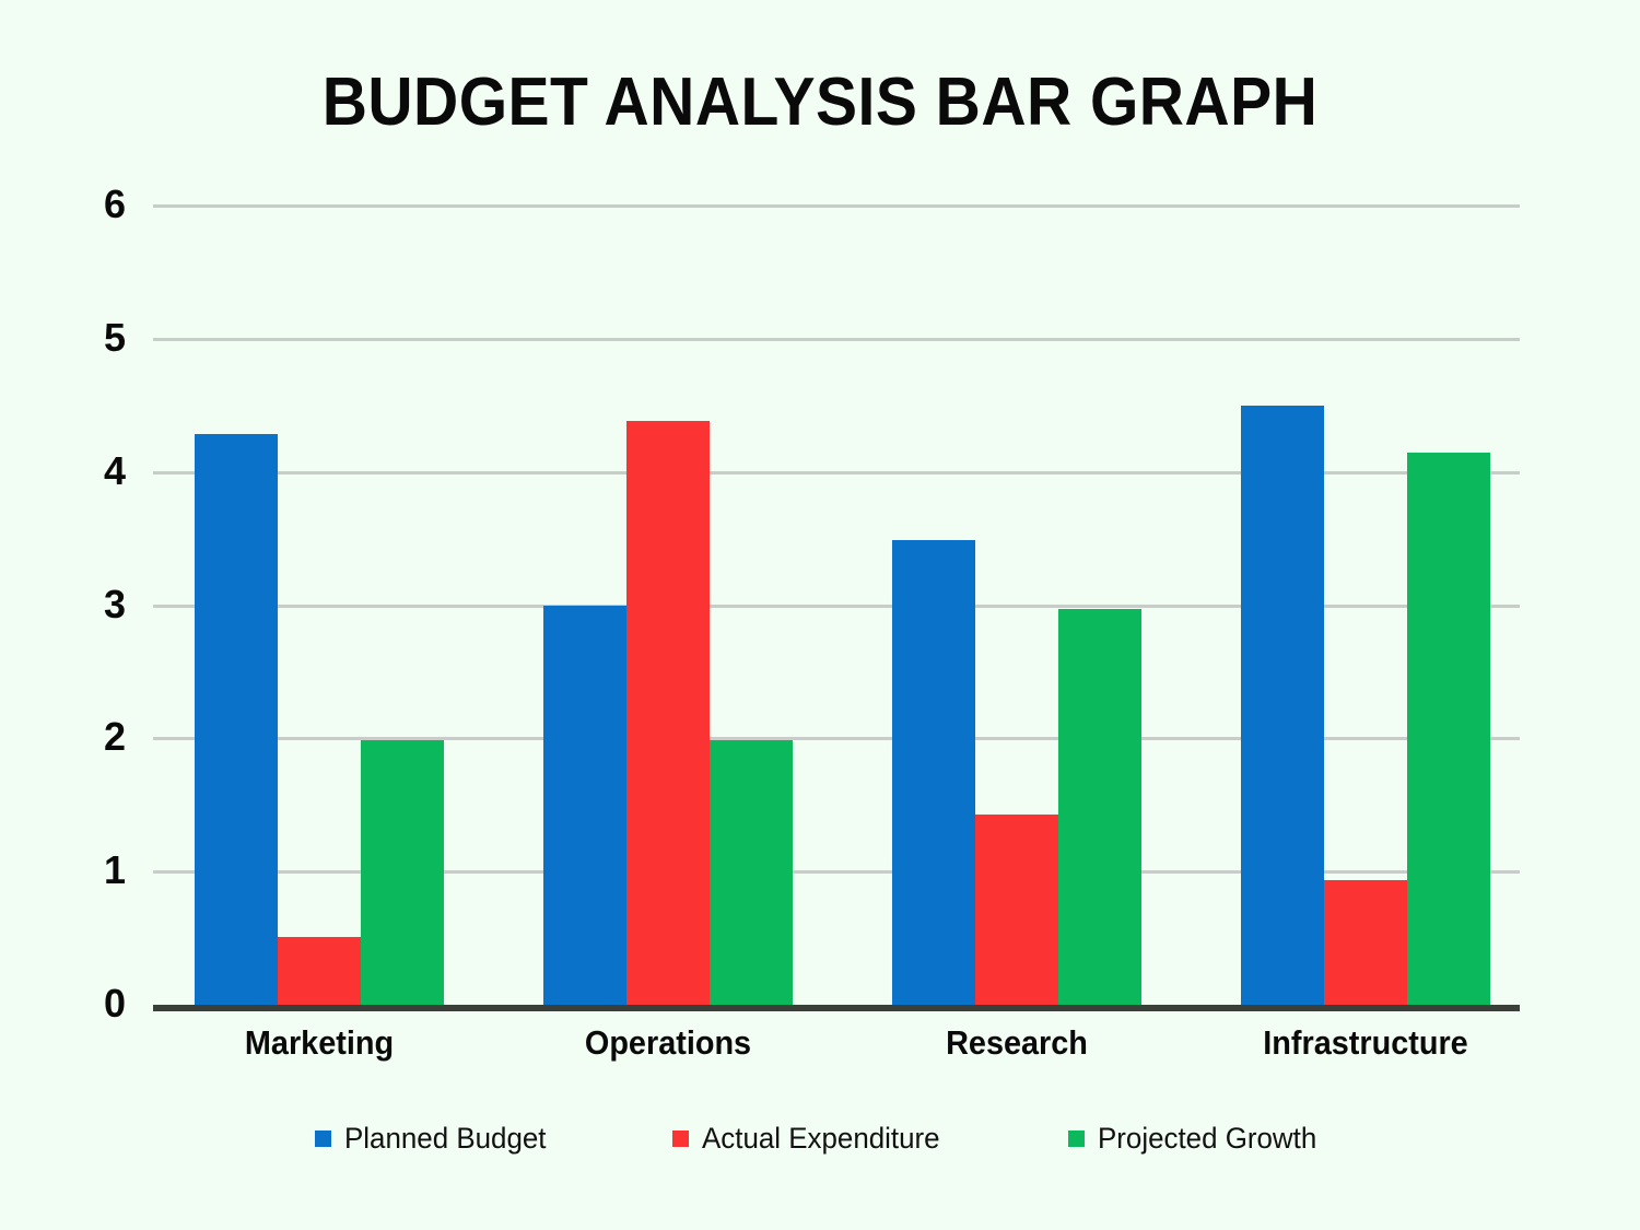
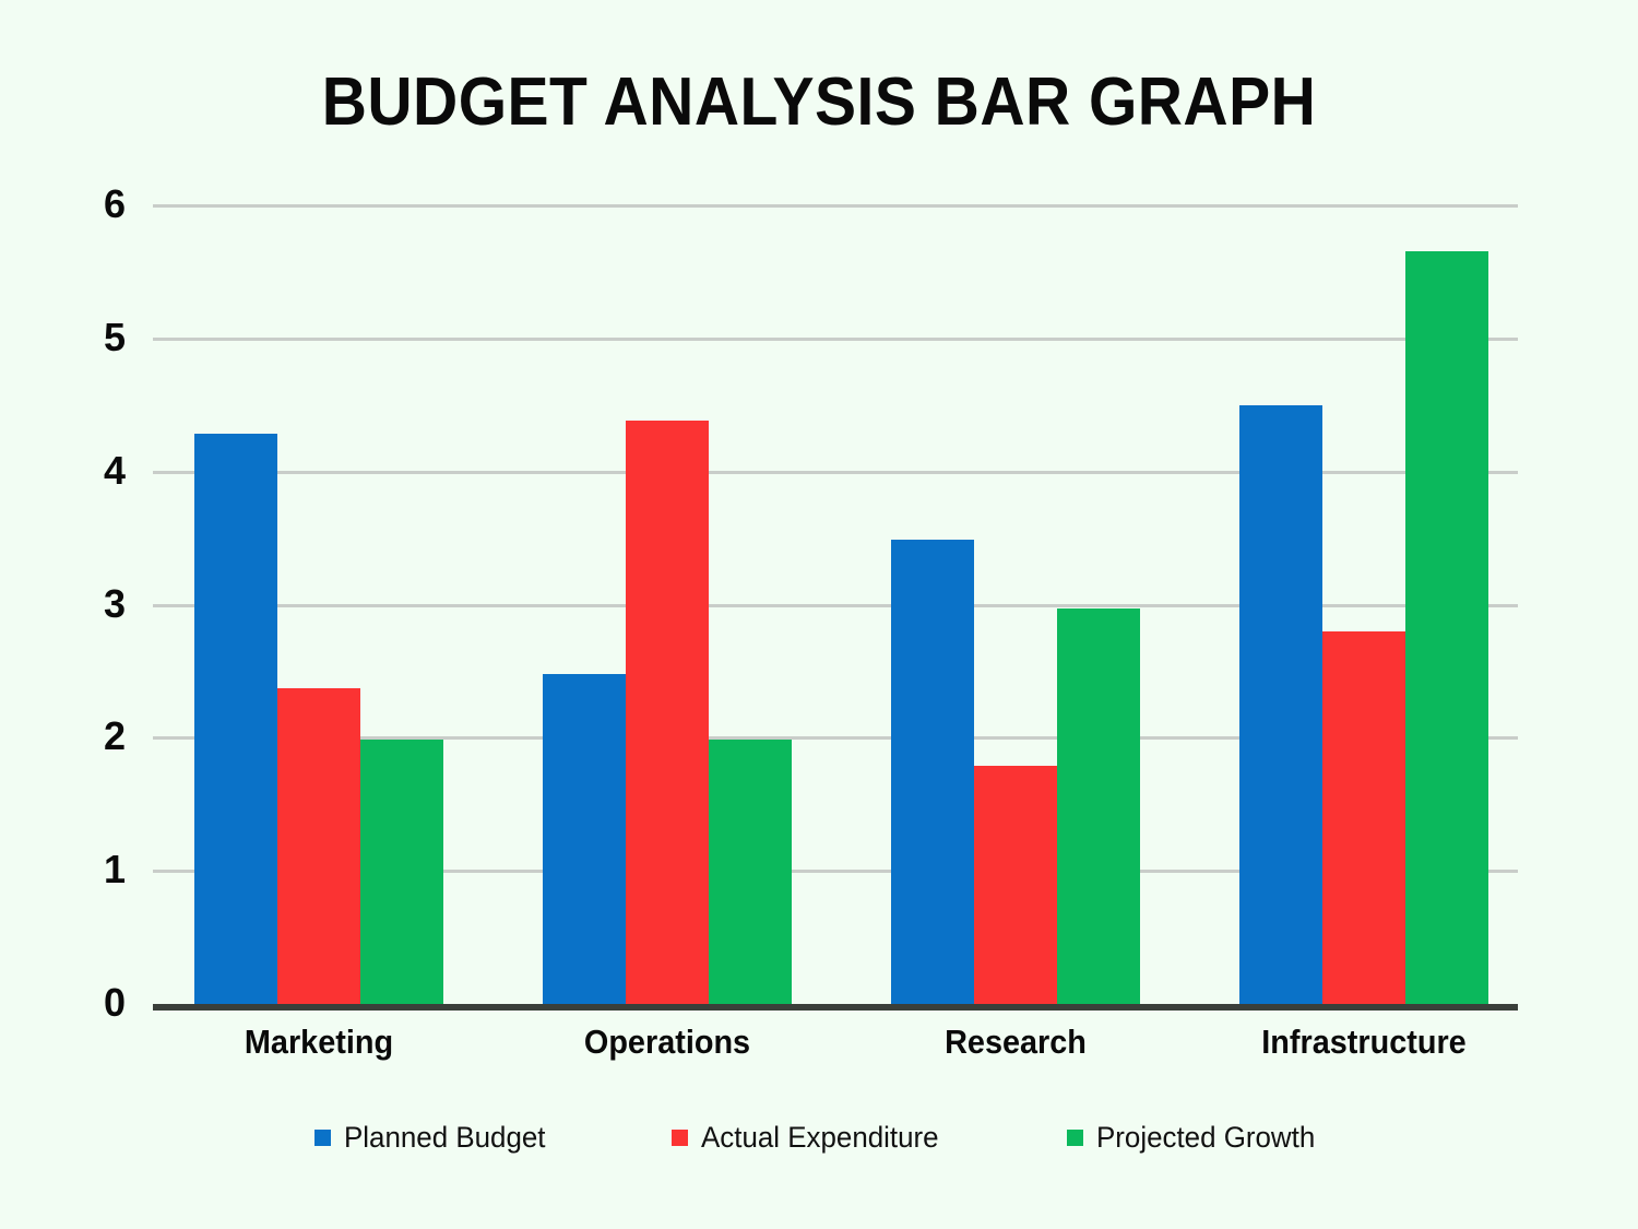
Actual Expenditure/Marketing: 0.53 -> 2.40
Planned Budget/Operations: 3.02 -> 2.50
Actual Expenditure/Research: 1.45 -> 1.81
Actual Expenditure/Infrastructure: 0.96 -> 2.82
Projected Growth/Infrastructure: 4.17 -> 5.68
